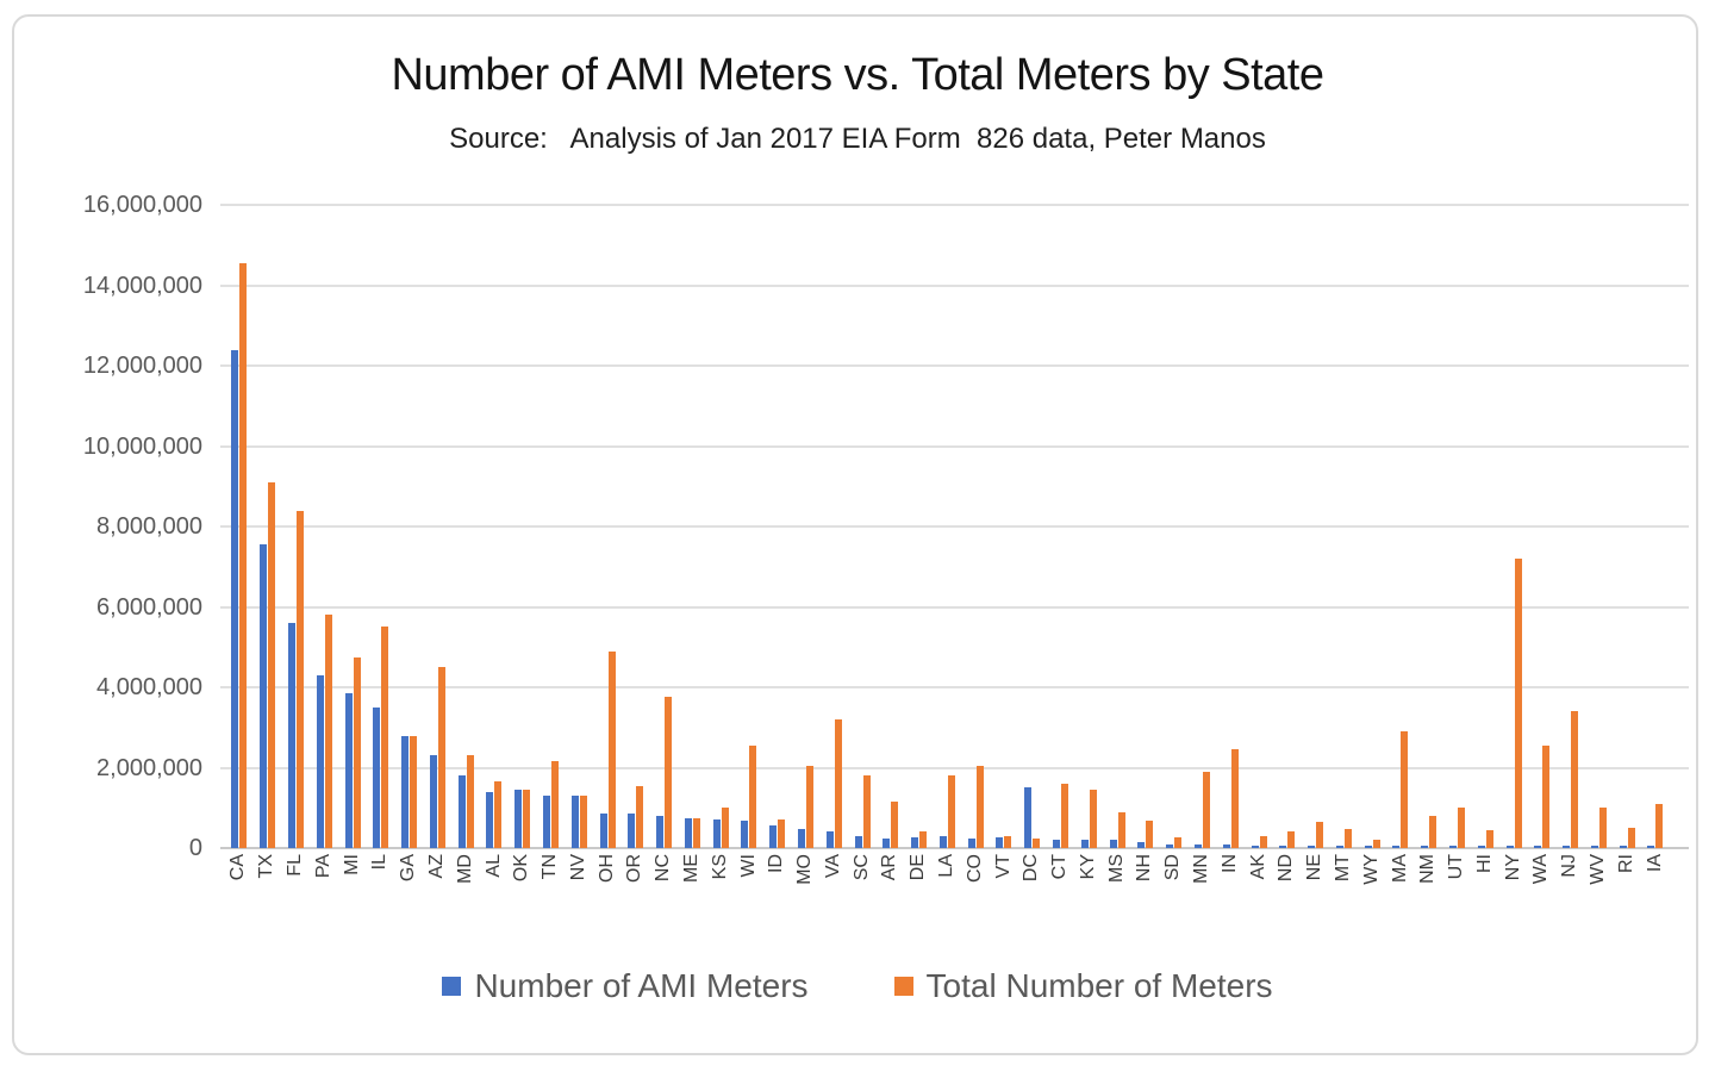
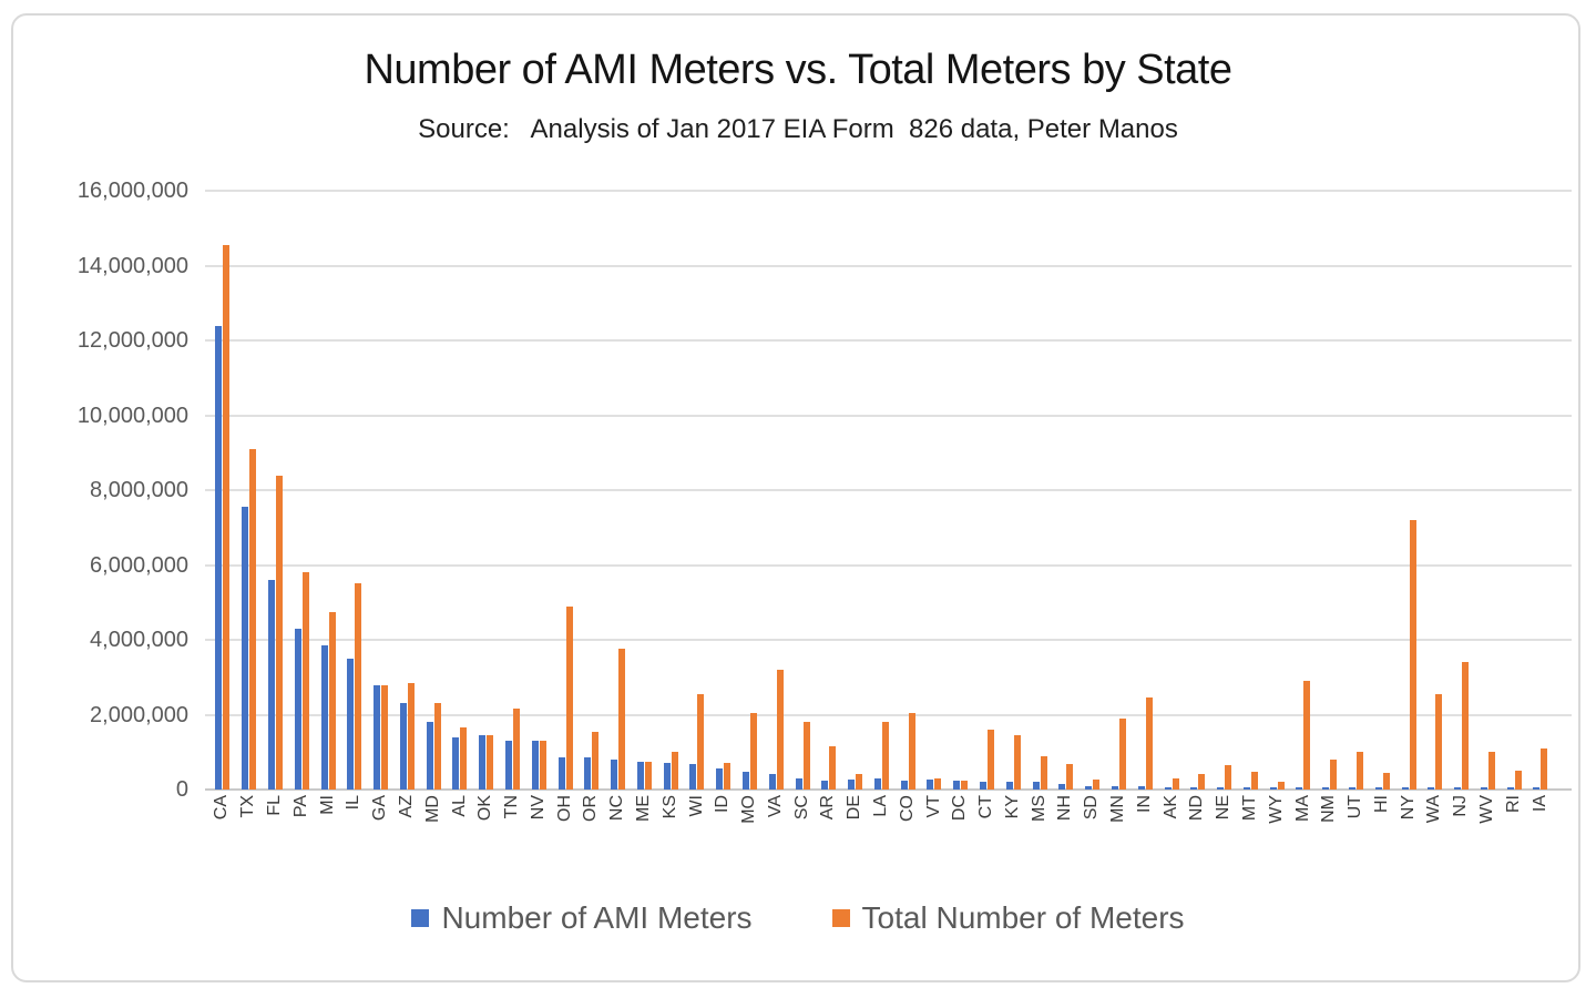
Total Number of Meters/AZ: 4500000 -> 2800000
Number of AMI Meters/DC: 1500000 -> 200000
